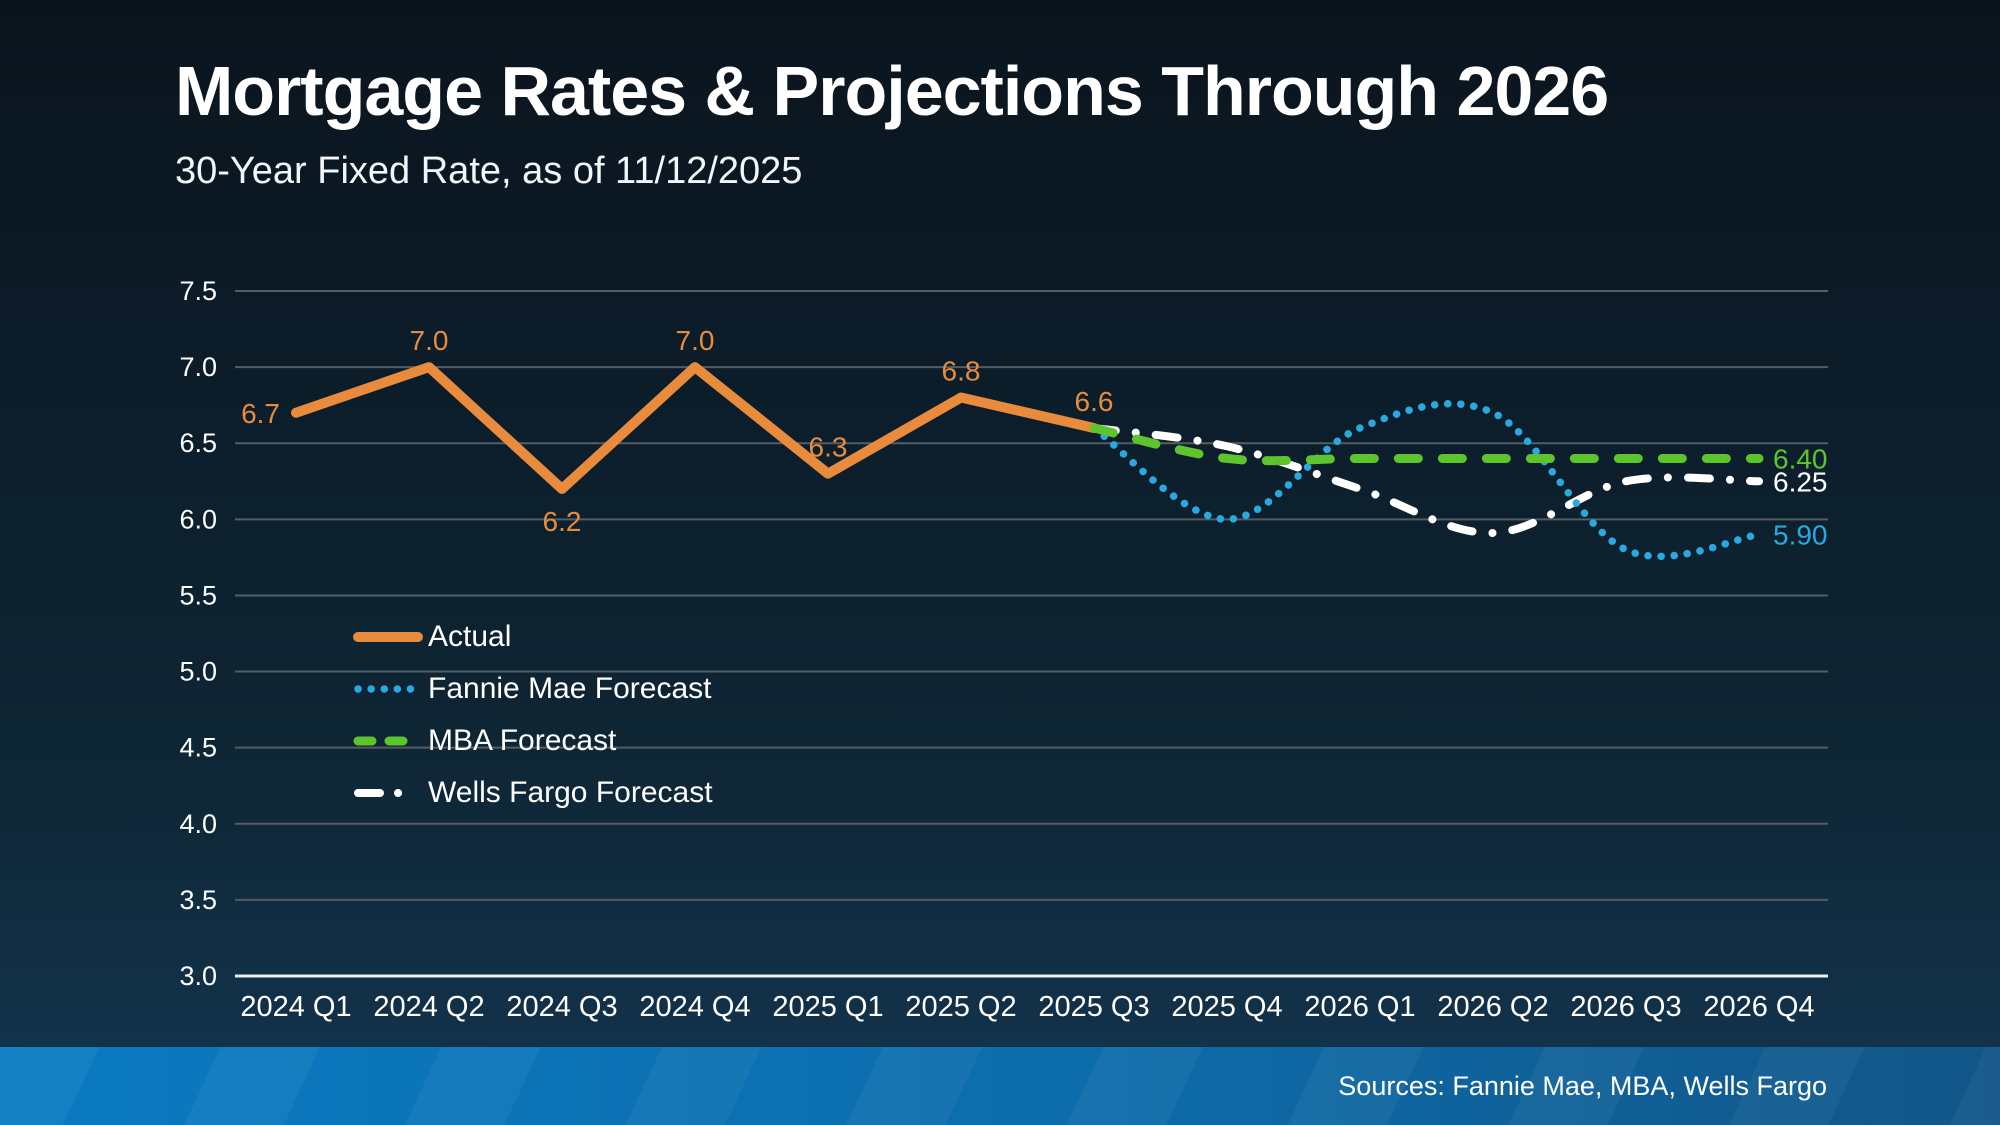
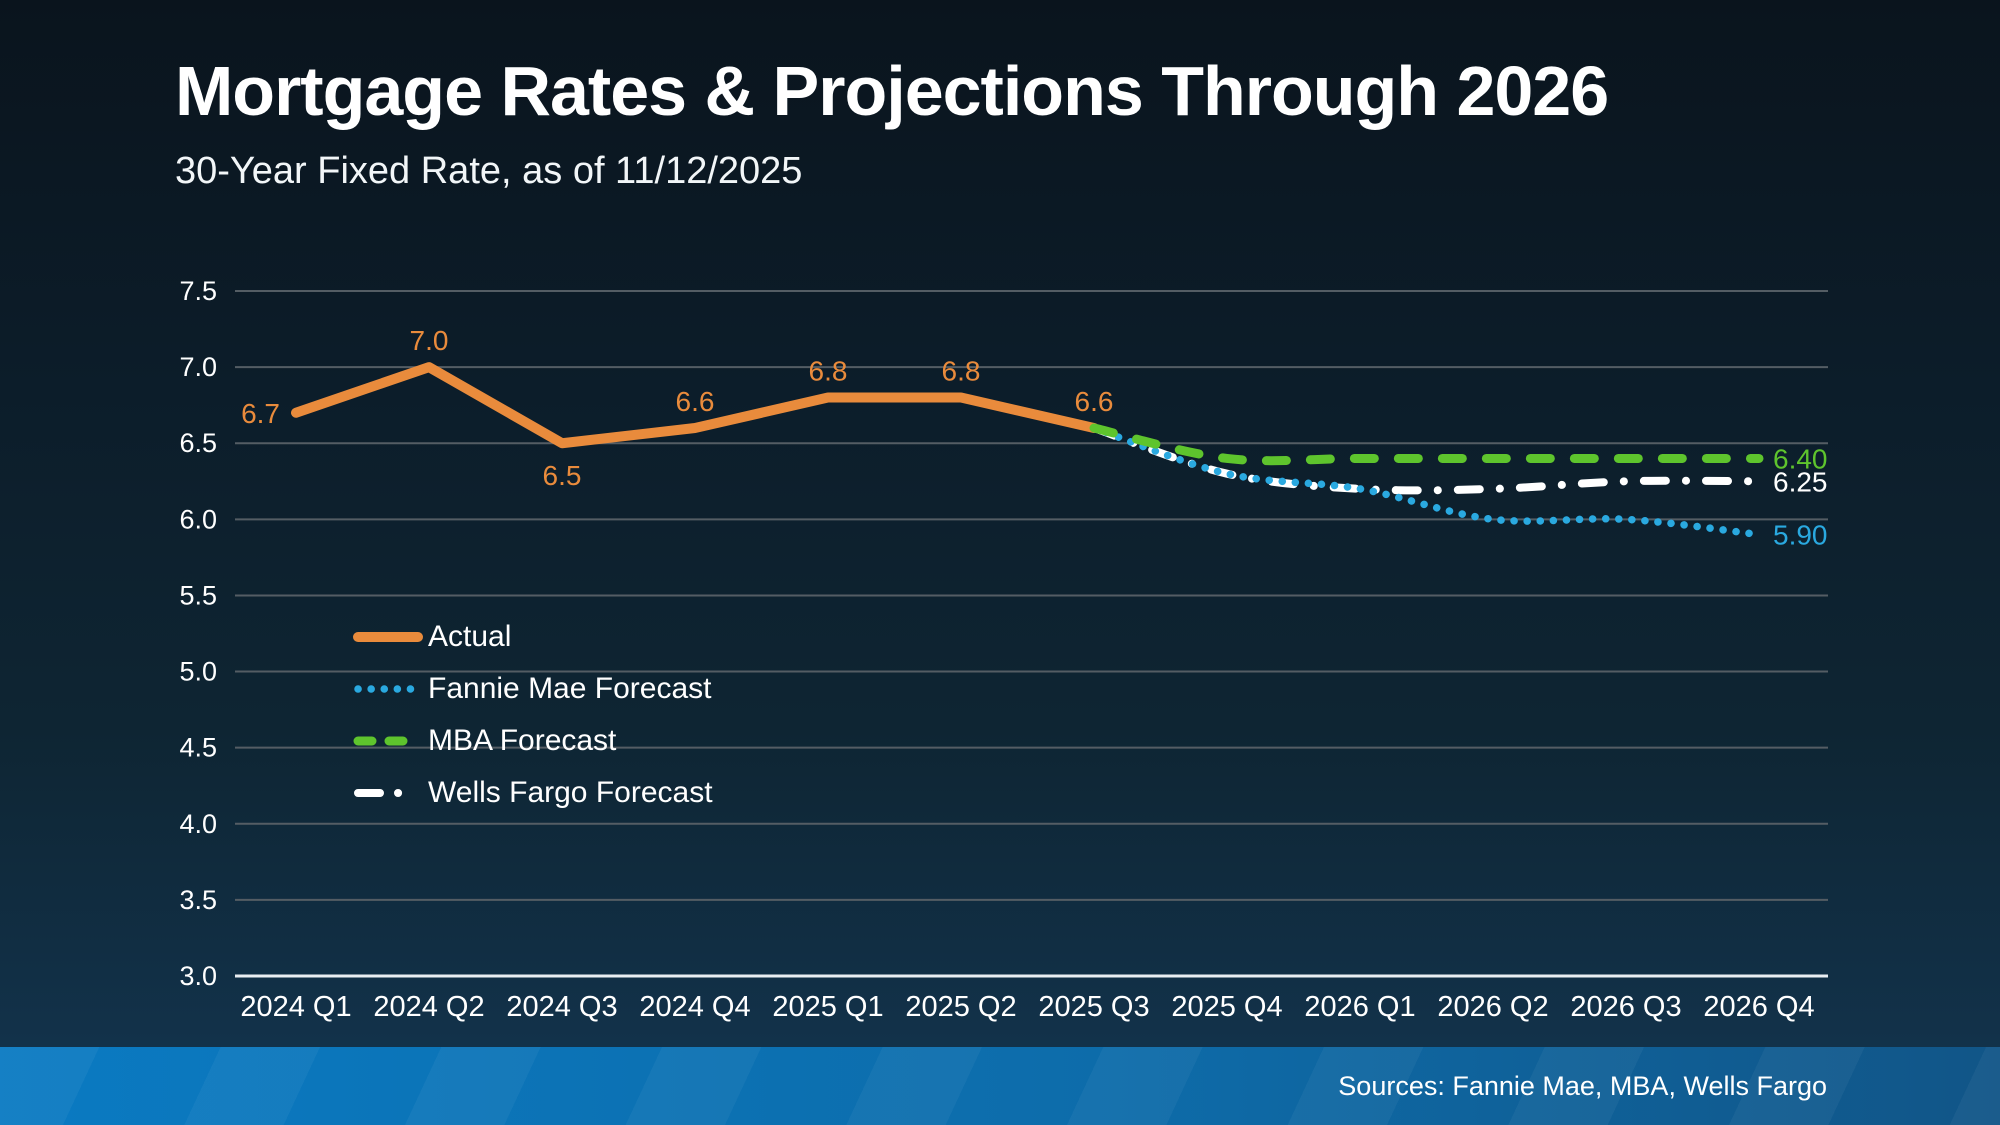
Actual/2024 Q3: 6.2 -> 6.5
Actual/2024 Q4: 7.0 -> 6.6
Actual/2025 Q1: 6.3 -> 6.8
Fannie Mae Forecast/2025 Q4: 6.0 -> 6.3
Wells Fargo Forecast/2025 Q4: 6.48 -> 6.30
Fannie Mae Forecast/2026 Q1: 6.6 -> 6.2
Fannie Mae Forecast/2026 Q2: 6.7 -> 6.0
Wells Fargo Forecast/2026 Q2: 5.91 -> 6.20
Fannie Mae Forecast/2026 Q3: 5.8 -> 6.0
